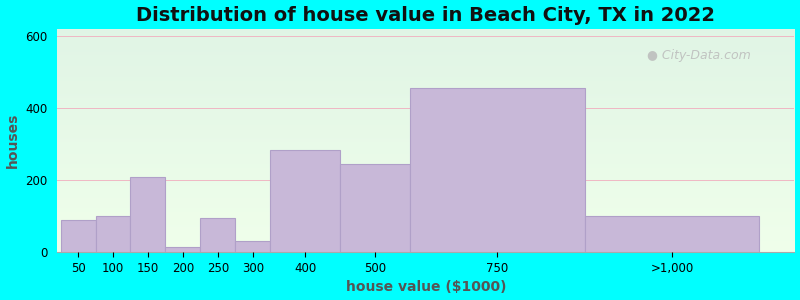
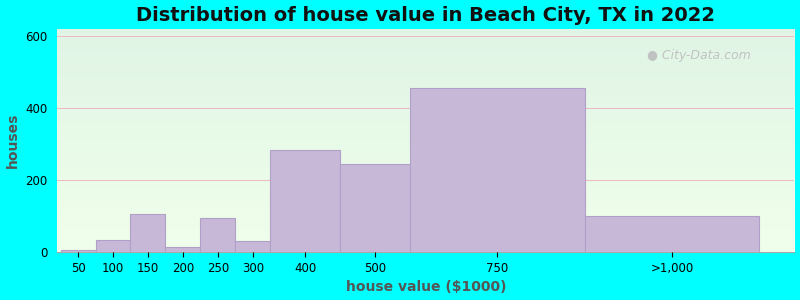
50: 90 -> 5
100: 100 -> 35
150: 210 -> 105
